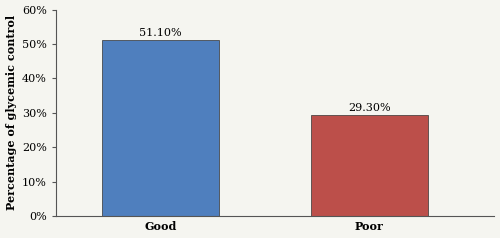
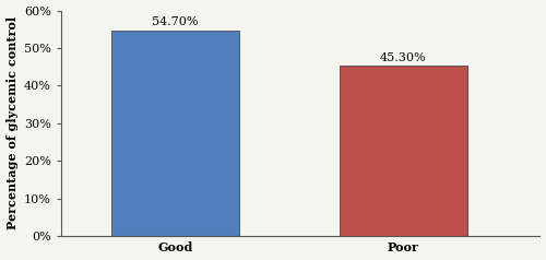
Good: 51.10% -> 54.70%
Poor: 29.30% -> 45.30%
